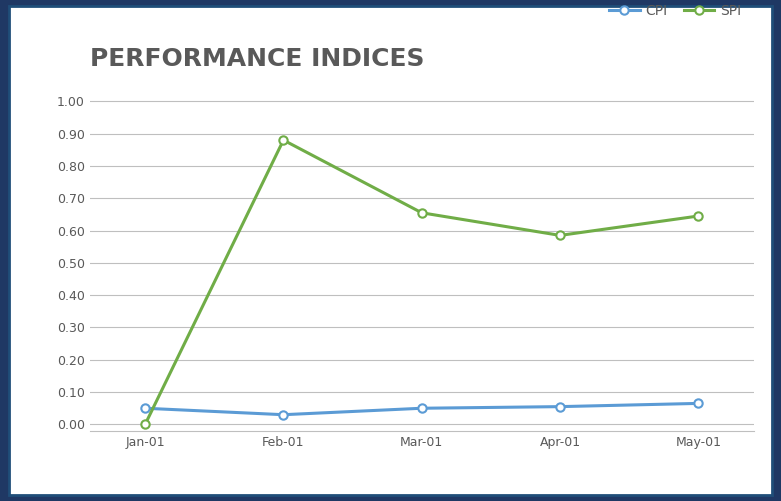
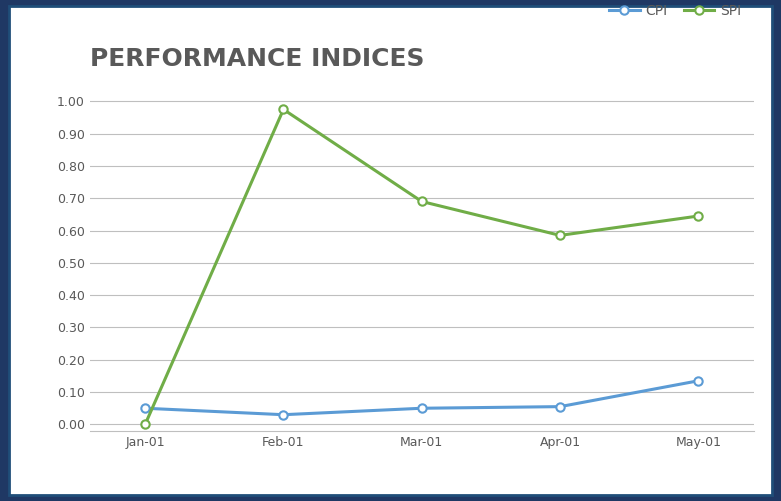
SPI/Feb-01: 0.880 -> 0.975
SPI/Mar-01: 0.655 -> 0.690
CPI/May-01: 0.065 -> 0.135
